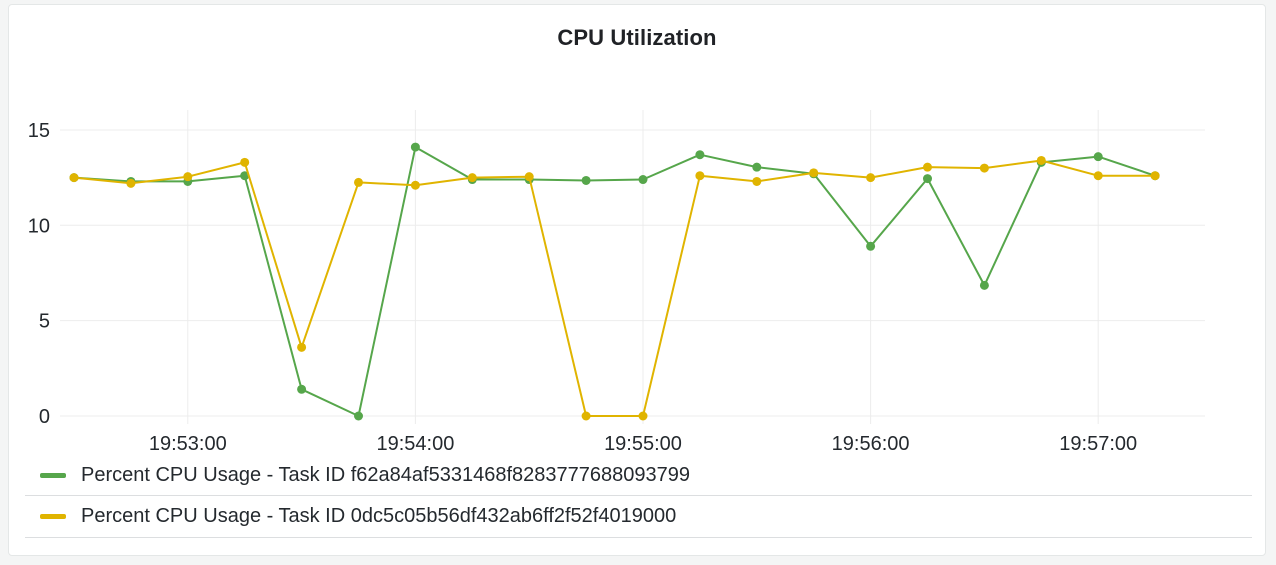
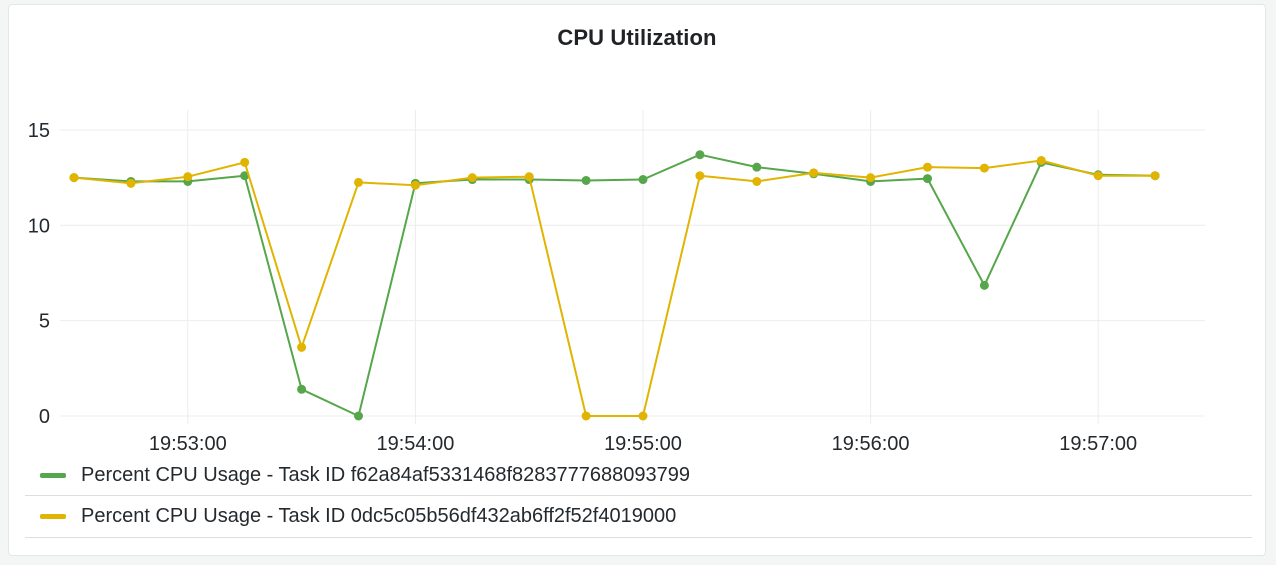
Percent CPU Usage - Task ID f62a84af5331468f8283777688093799/19:54:00: 14.1 -> 12.2
Percent CPU Usage - Task ID f62a84af5331468f8283777688093799/19:56:00: 8.9 -> 12.3
Percent CPU Usage - Task ID f62a84af5331468f8283777688093799/19:57:00: 13.6 -> 12.7
